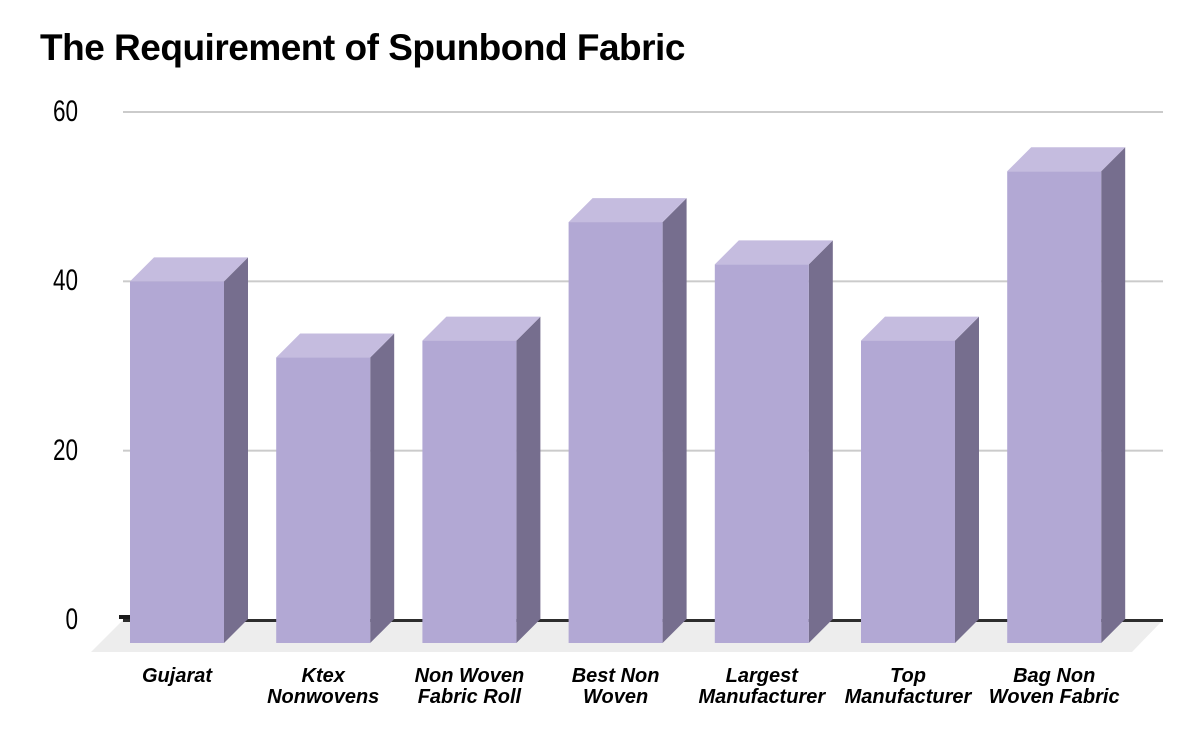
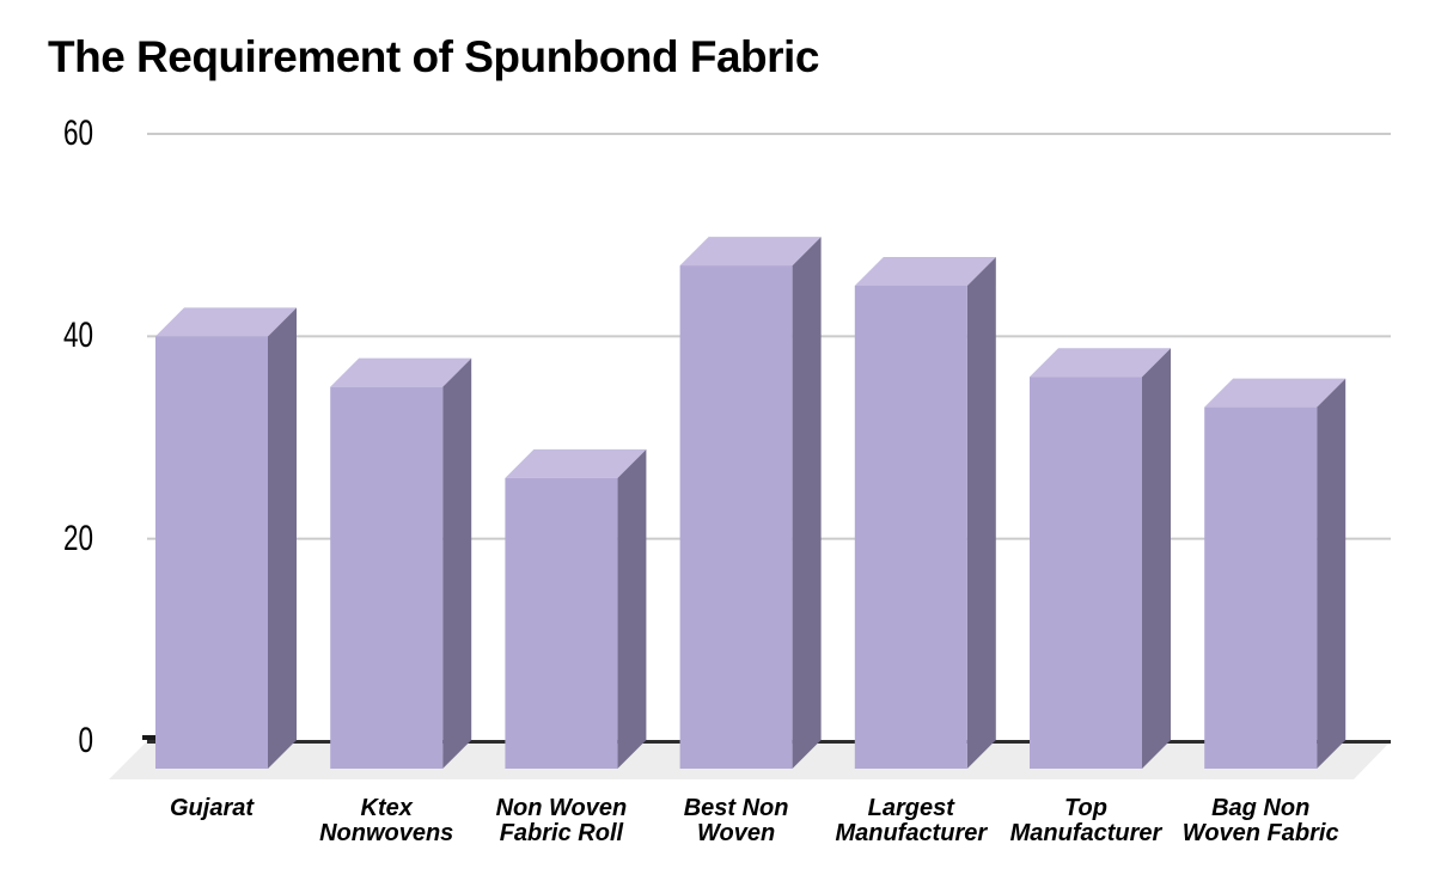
Ktex Nonwovens: 31 -> 35
Non Woven Fabric Roll: 33 -> 26
Largest Manufacturer: 42 -> 45
Top Manufacturer: 33 -> 36
Bag Non Woven Fabric: 53 -> 33
